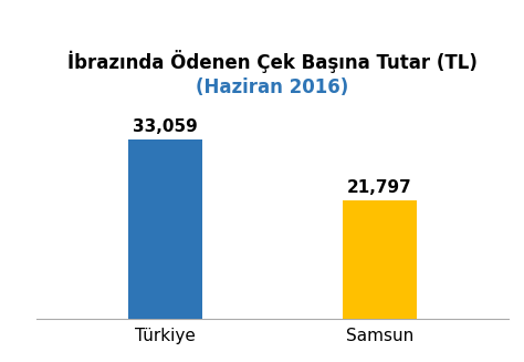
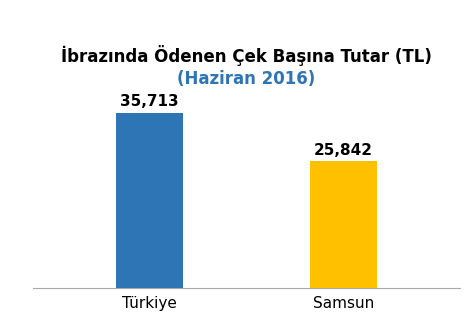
Türkiye: 33,059 -> 35,713
Samsun: 21,797 -> 25,842
